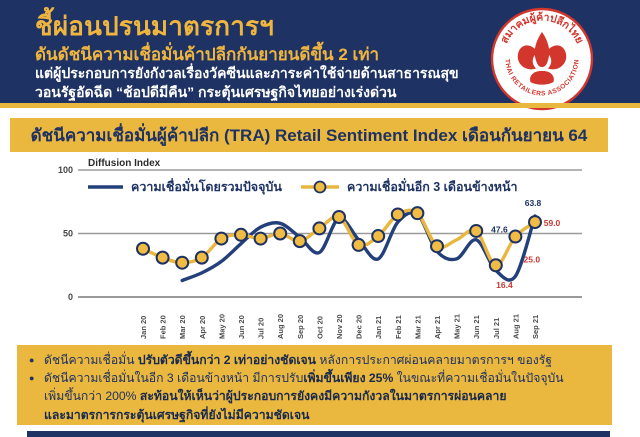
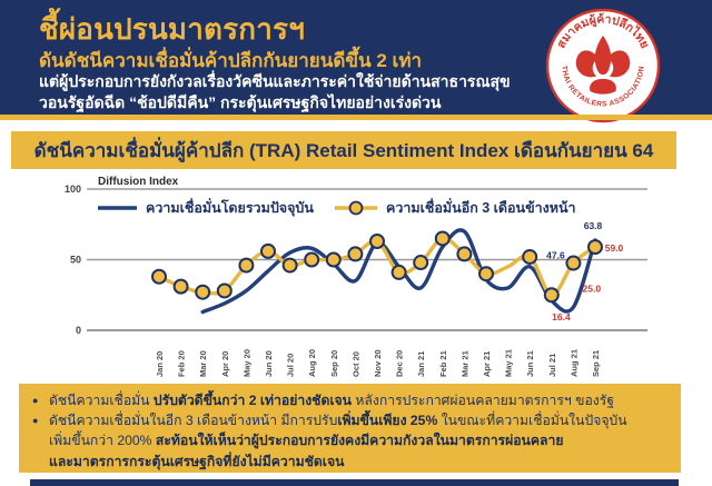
ความเชื่อมั่นอีก 3 เดือนข้างหน้า/Apr 20: 31 -> 28
ความเชื่อมั่นอีก 3 เดือนข้างหน้า/Jun 20: 49 -> 56
ความเชื่อมั่นอีก 3 เดือนข้างหน้า/Sep 20: 44 -> 50
ความเชื่อมั่นโดยรวมปัจจุบัน/Mar 21: 65 -> 70
ความเชื่อมั่นอีก 3 เดือนข้างหน้า/Mar 21: 66 -> 54
